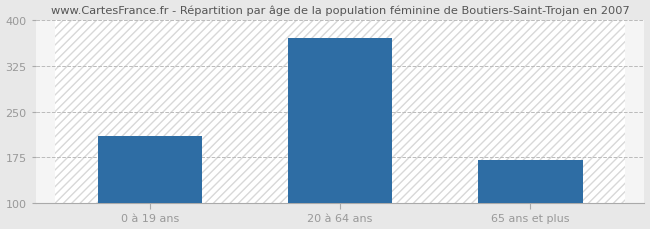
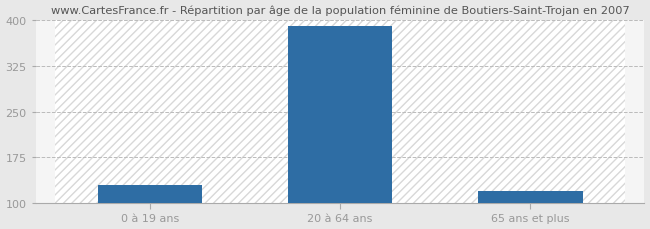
0 à 19 ans: 210 -> 130
20 à 64 ans: 370 -> 390
65 ans et plus: 170 -> 120
